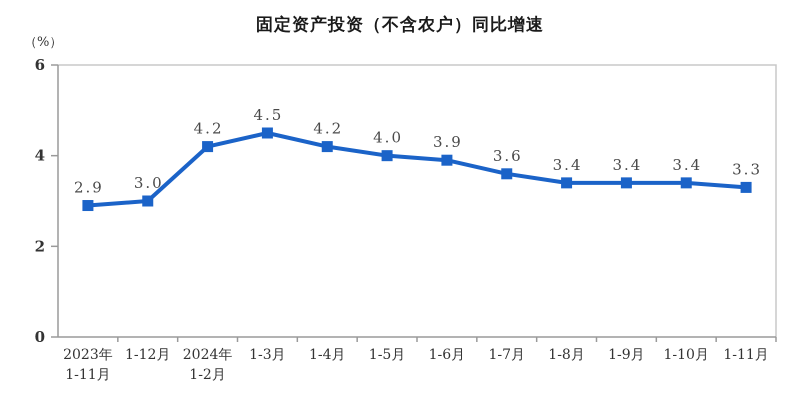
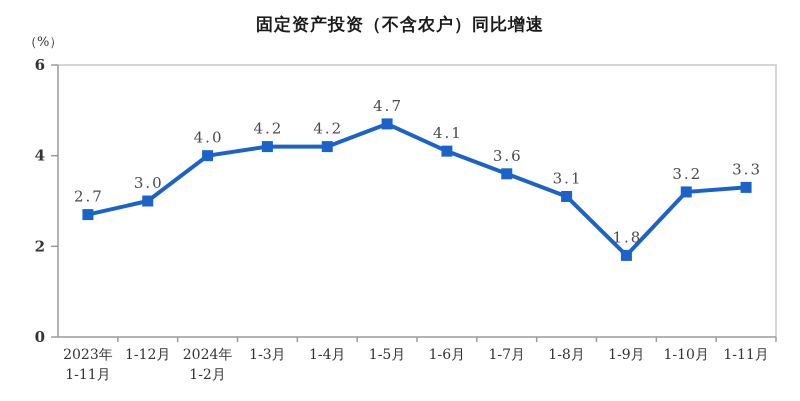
2023年 1-11月: 2.9 -> 2.7
2024年 1-2月: 4.2 -> 4.0
1-3月: 4.5 -> 4.2
1-5月: 4.0 -> 4.7
1-6月: 3.9 -> 4.1
1-8月: 3.4 -> 3.1
1-9月: 3.4 -> 1.8
1-10月: 3.4 -> 3.2
